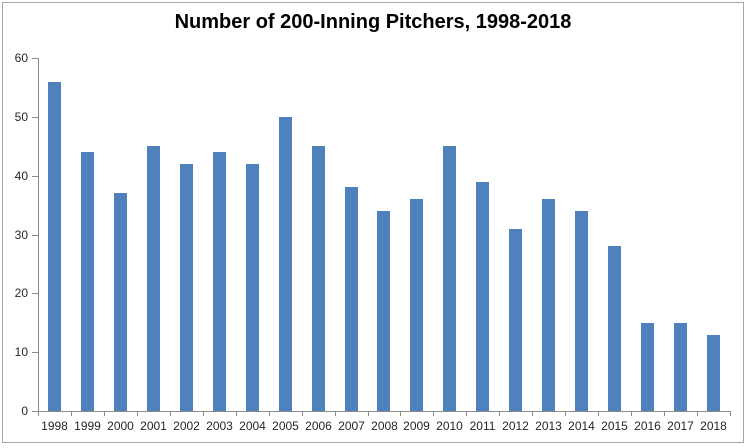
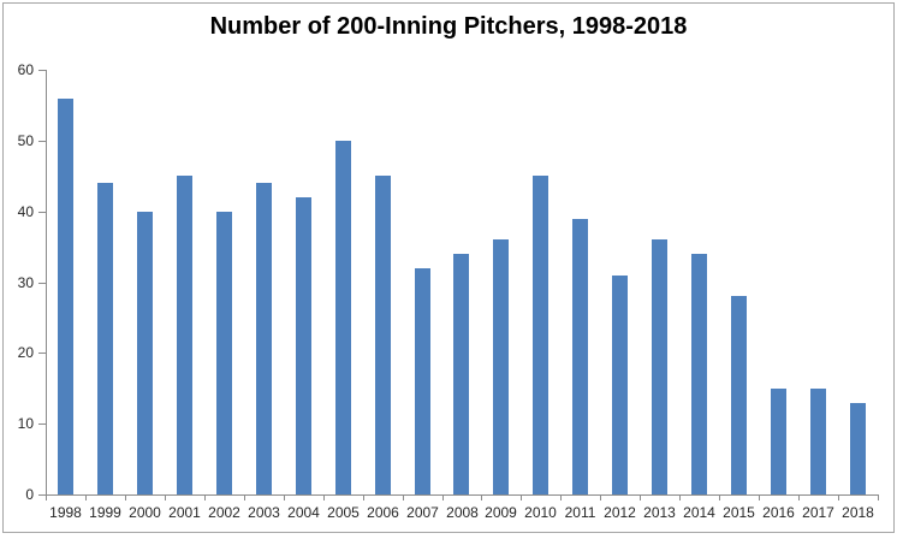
2000: 37 -> 40
2002: 42 -> 40
2007: 38 -> 32
